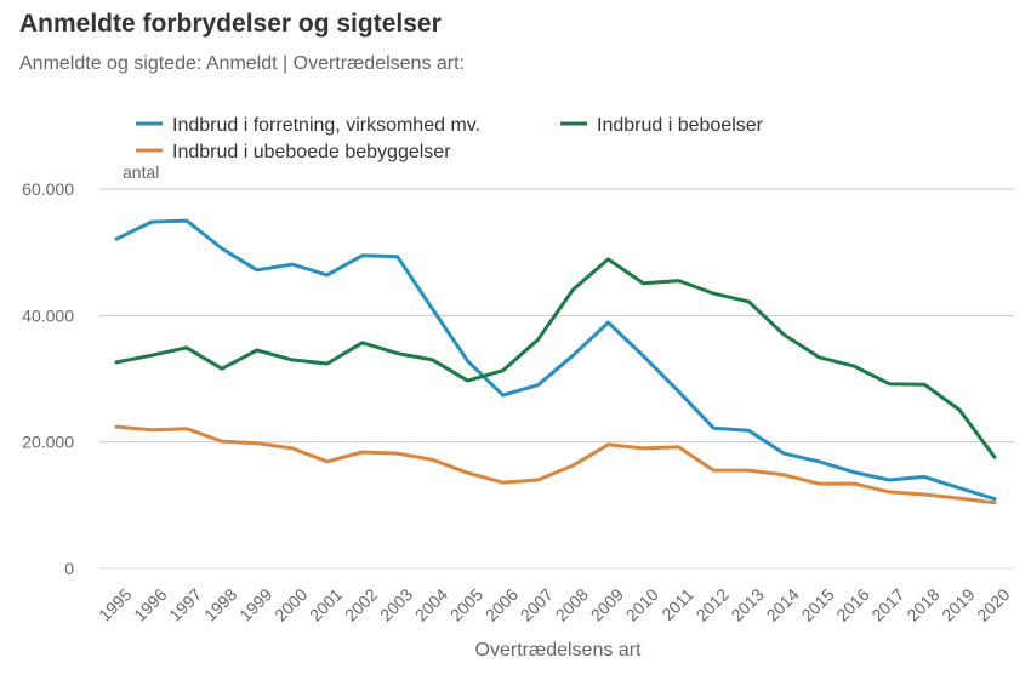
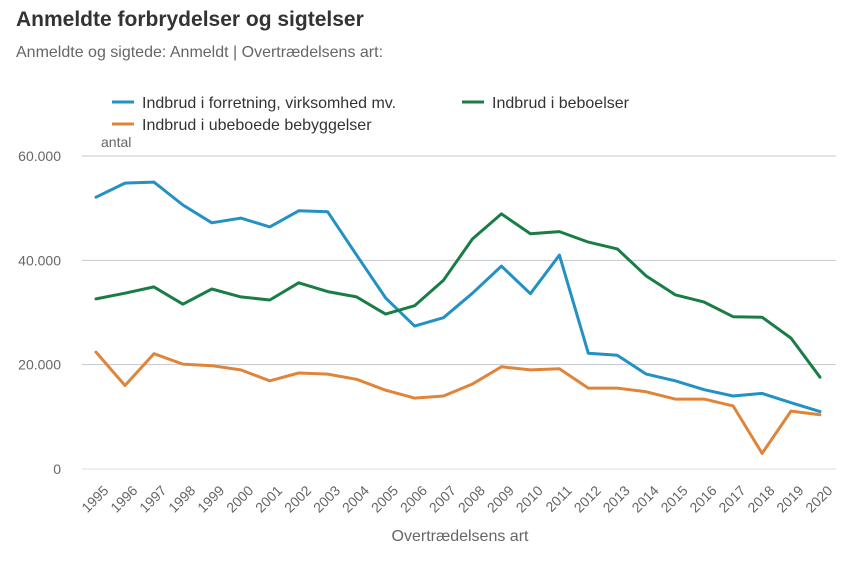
Indbrud i ubeboede bebyggelser/1996: 22000 -> 16000
Indbrud i forretning, virksomhed mv./2011: 28000 -> 41000
Indbrud i ubeboede bebyggelser/2018: 12000 -> 3000
